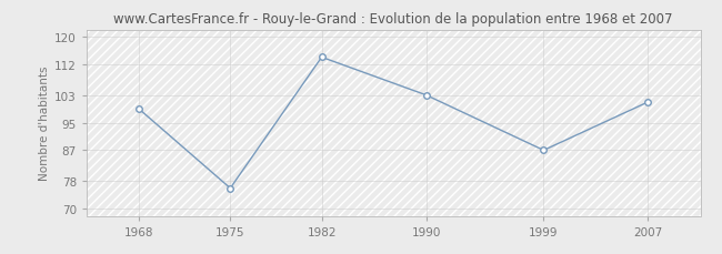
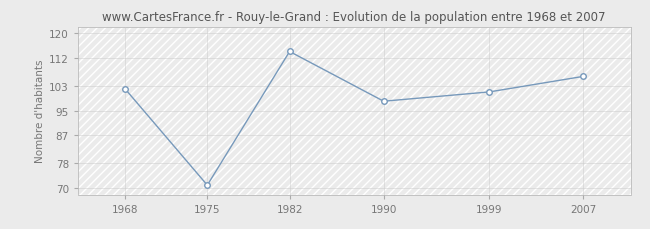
1968: 99 -> 102
1975: 76 -> 71
1990: 103 -> 98
1999: 87 -> 101
2007: 101 -> 106
